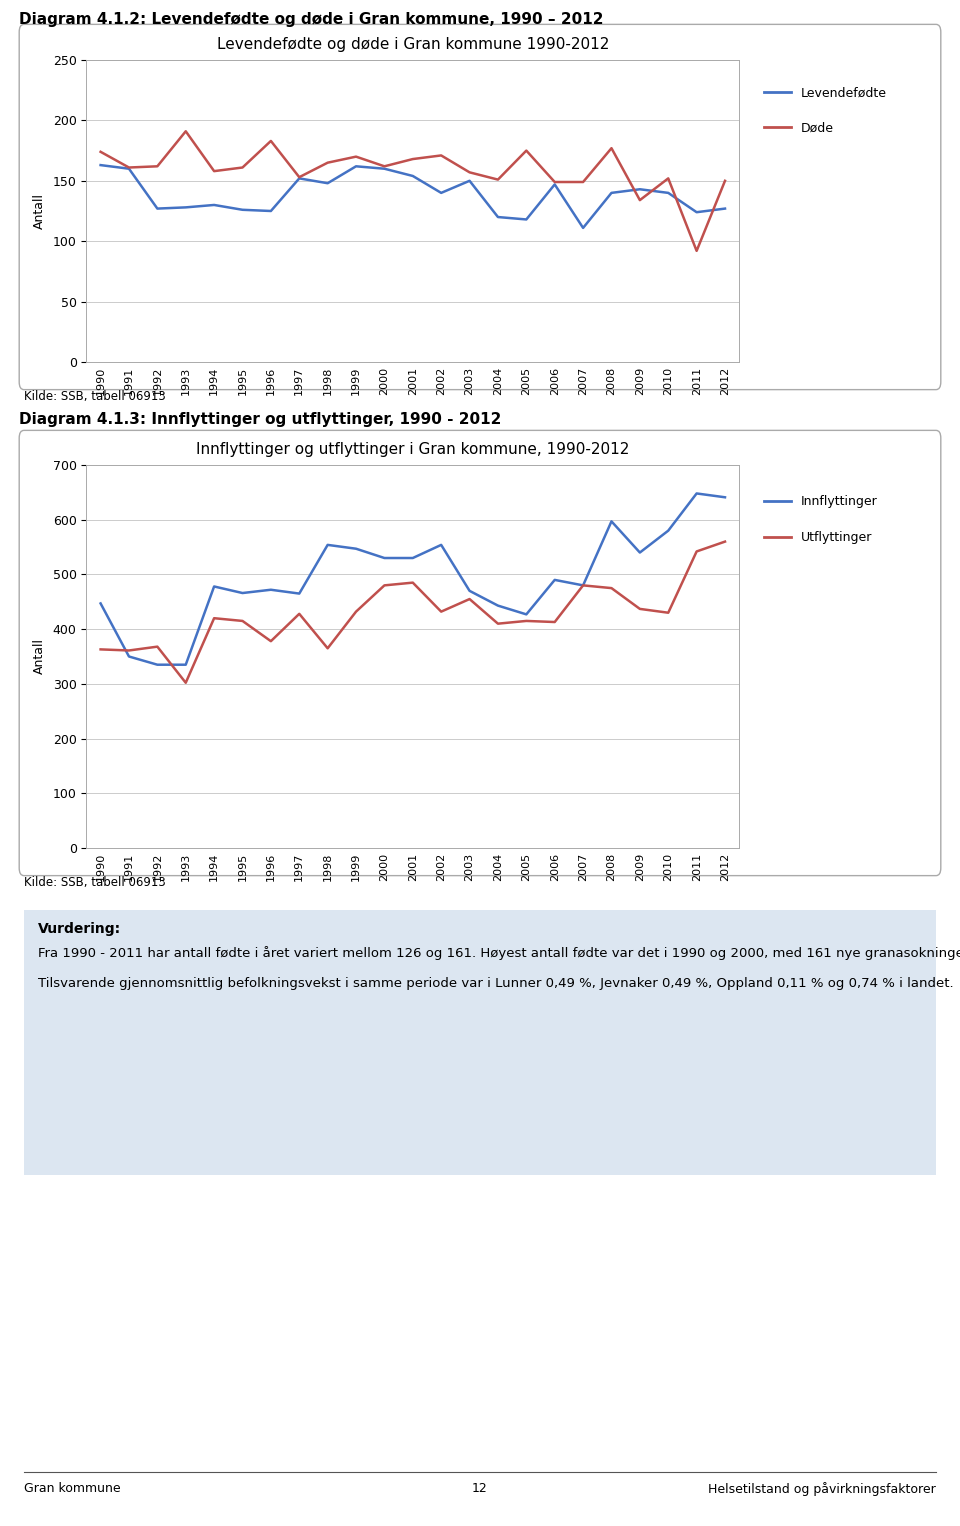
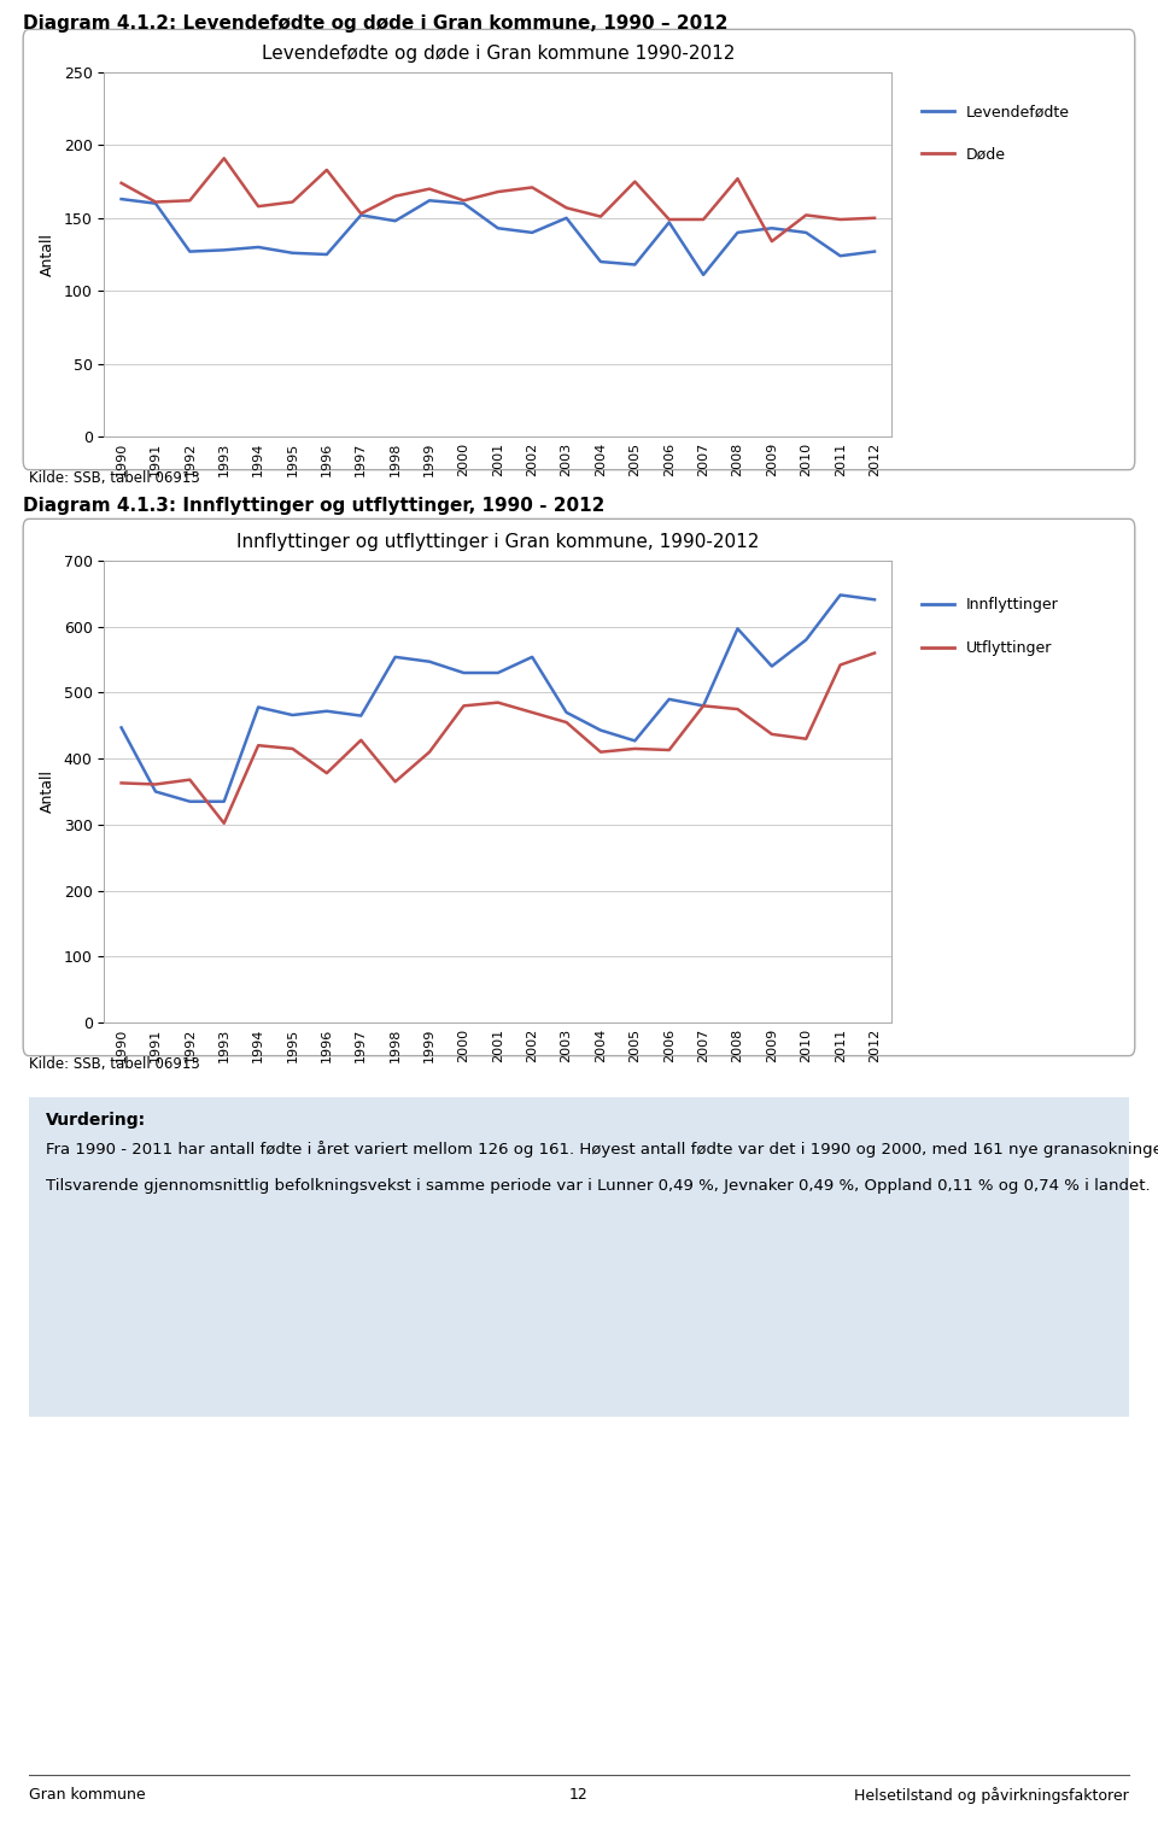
Levendefødte og døde i Gran kommune 1990-2012/Levendefødte/2001: 154 -> 143
Levendefødte og døde i Gran kommune 1990-2012/Døde/2011: 92 -> 149
Innflyttinger og utflyttinger i Gran kommune, 1990-2012/Utflyttinger/1999: 432 -> 410
Innflyttinger og utflyttinger i Gran kommune, 1990-2012/Utflyttinger/2002: 432 -> 470
